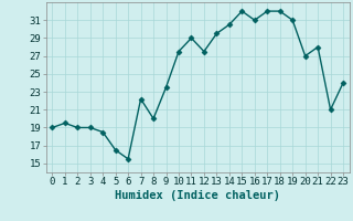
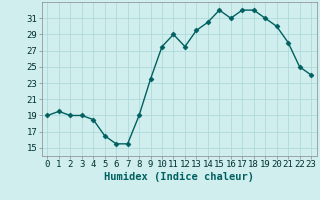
7: 22.2 -> 15.5
8: 20.0 -> 19.0
20: 27.0 -> 30.0
22: 21.0 -> 25.0
